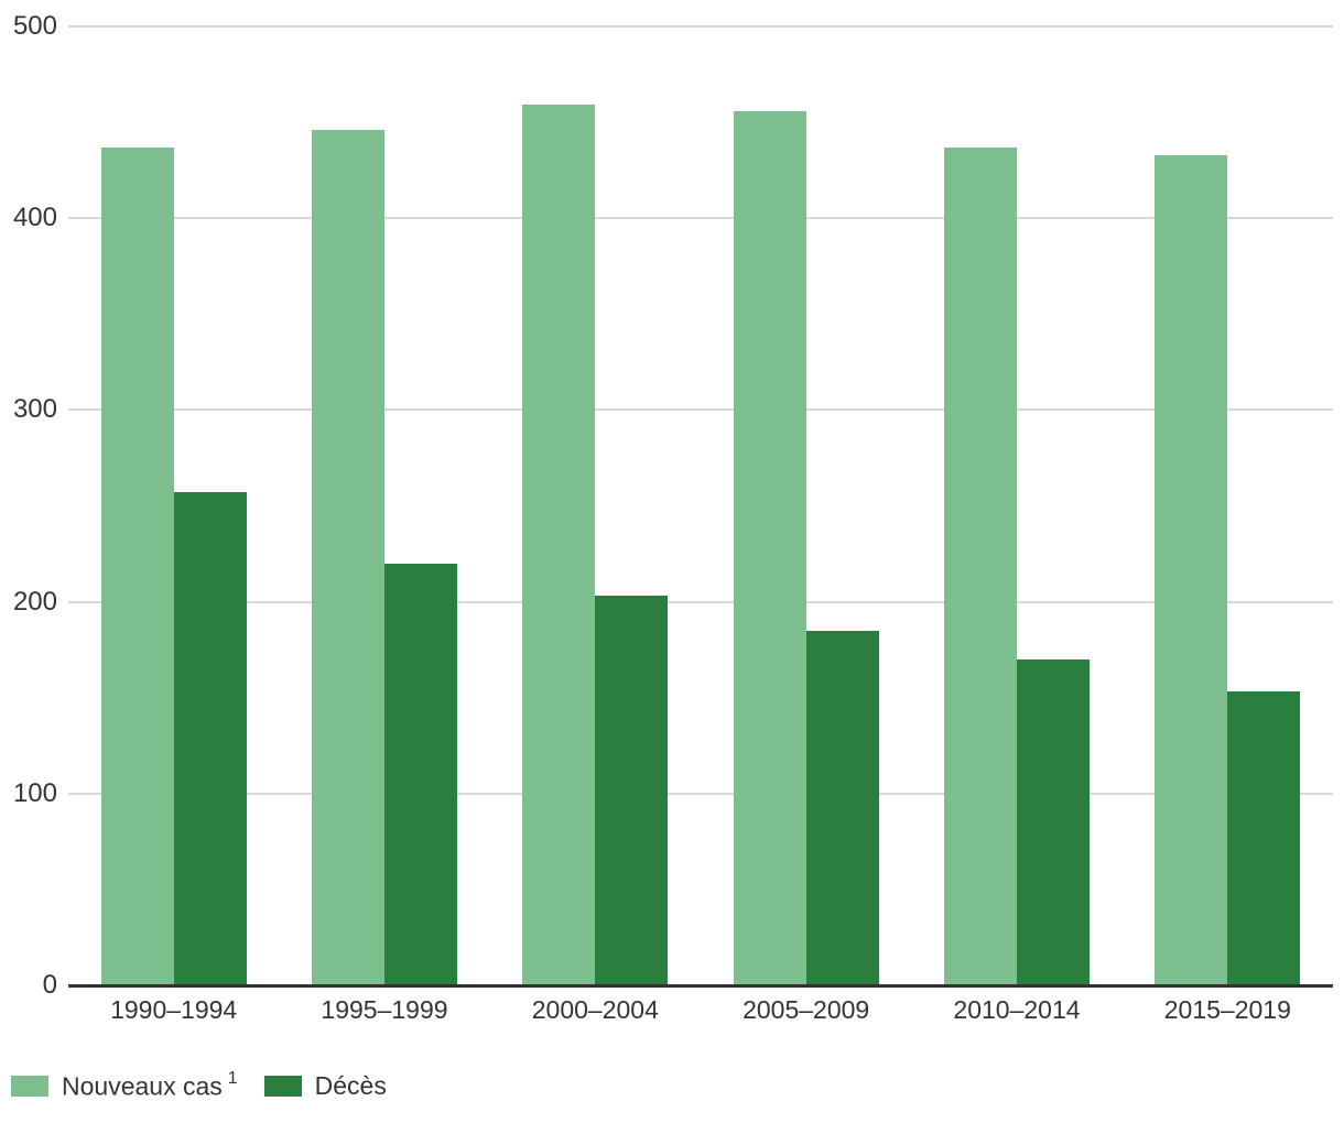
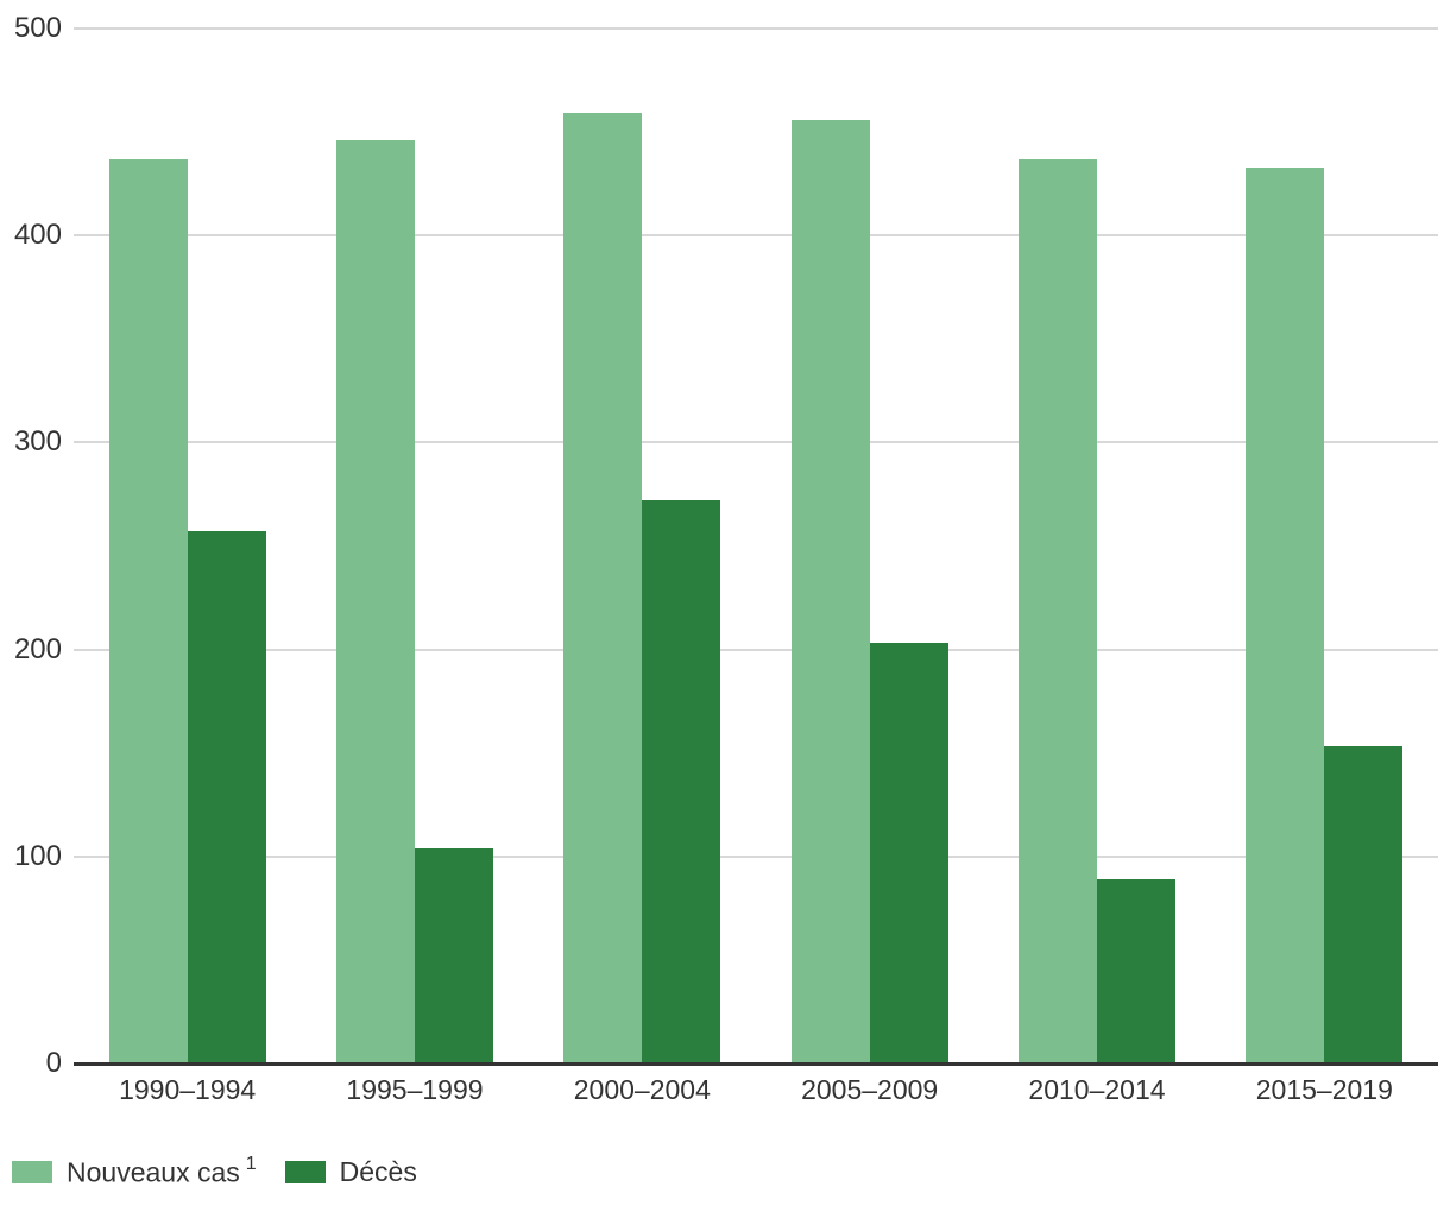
Décès/1995–1999: 220 -> 104
Décès/2000–2004: 203 -> 272
Décès/2005–2009: 185 -> 203
Décès/2010–2014: 170 -> 89
